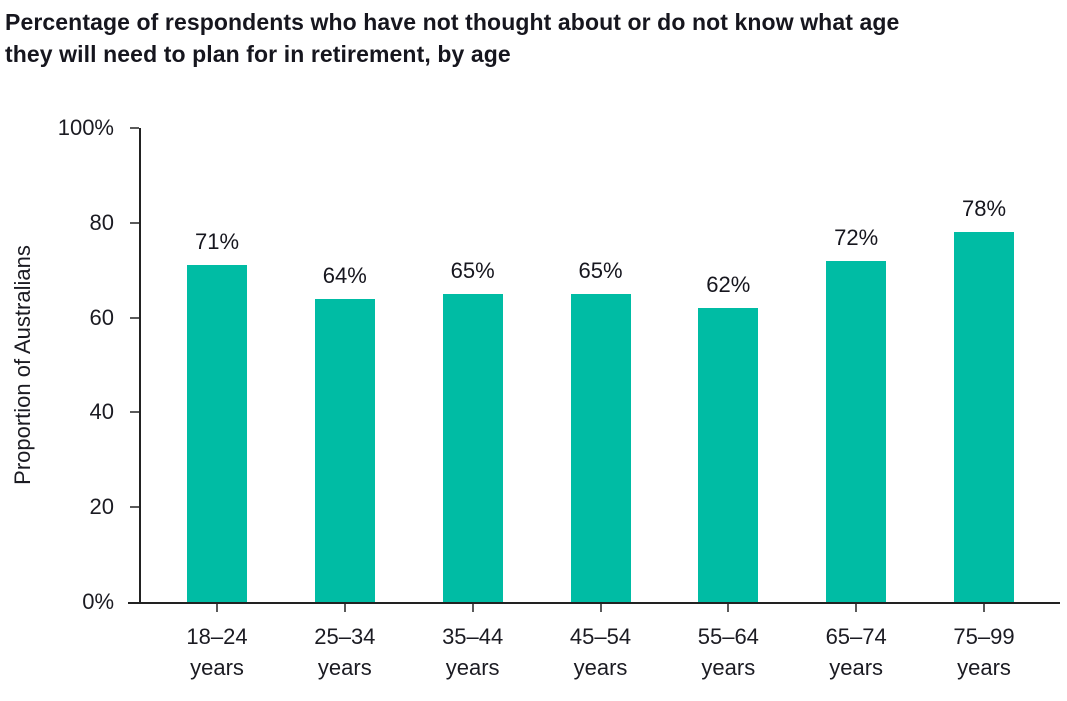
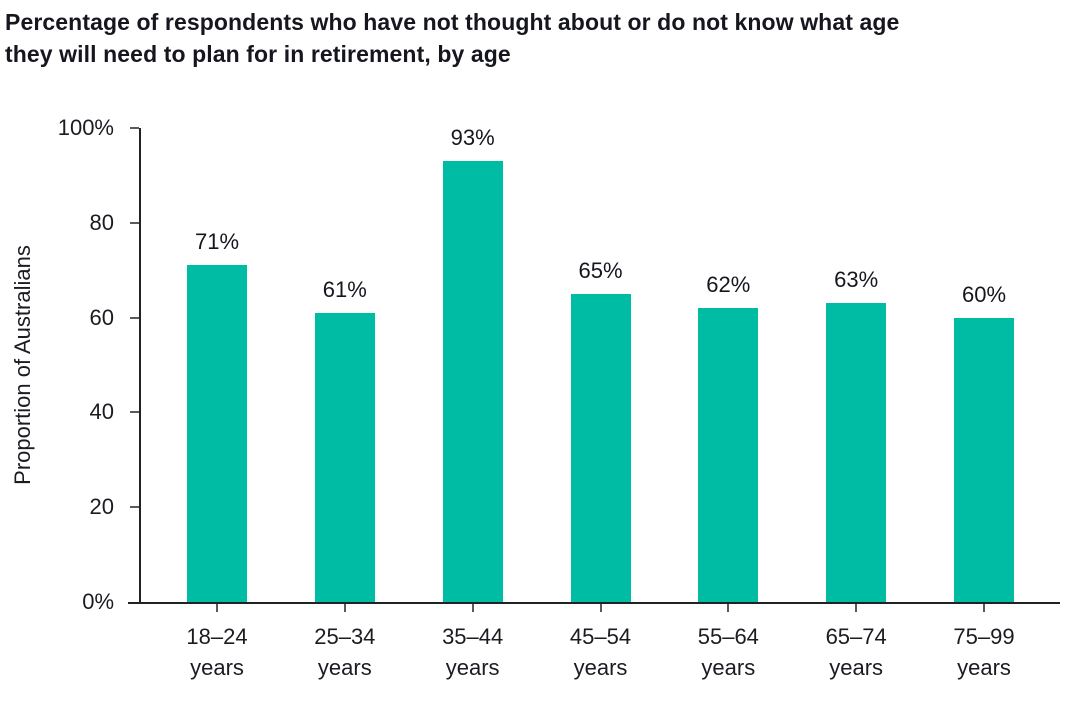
25–34 years: 64% -> 61%
35–44 years: 65% -> 93%
65–74 years: 72% -> 63%
75–99 years: 78% -> 60%
